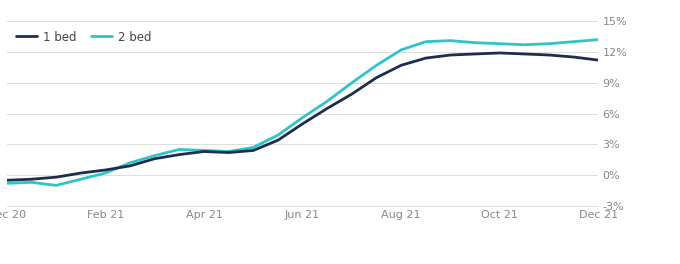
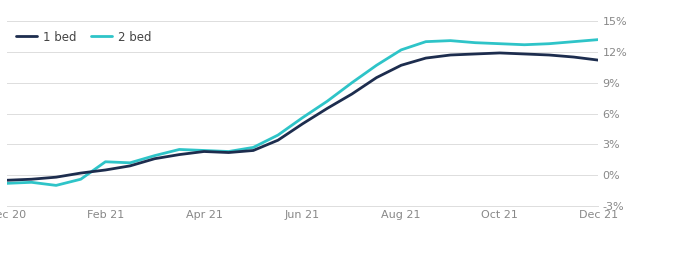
2 bed/Feb 21: 0.2% -> 1.3%
